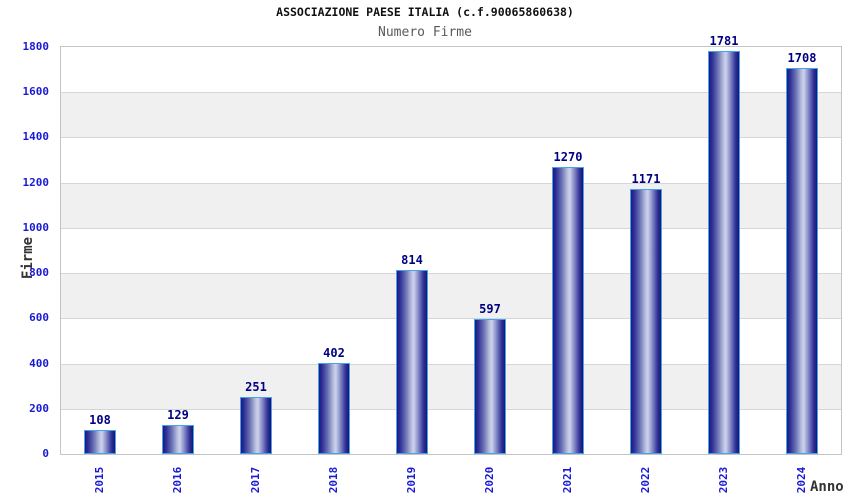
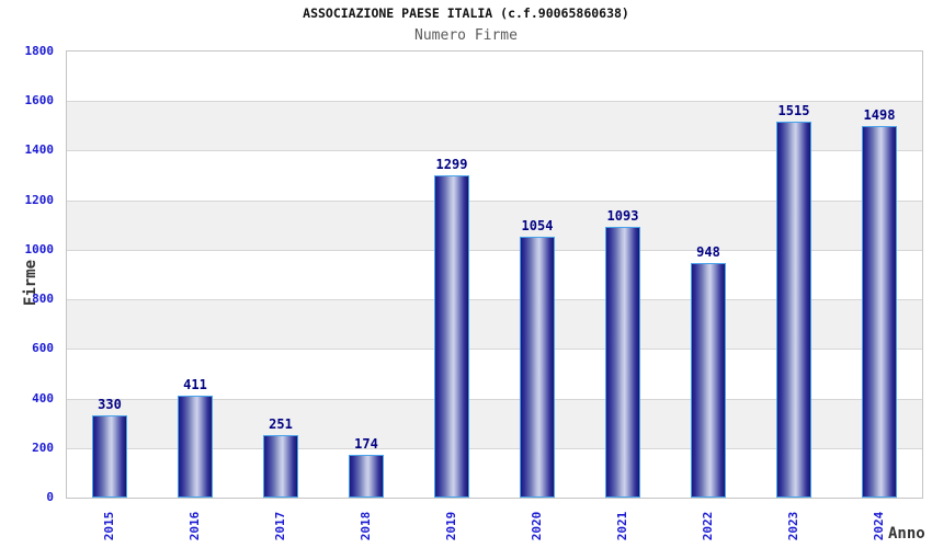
2015: 108 -> 330
2016: 129 -> 411
2018: 402 -> 174
2019: 814 -> 1299
2020: 597 -> 1054
2021: 1270 -> 1093
2022: 1171 -> 948
2023: 1781 -> 1515
2024: 1708 -> 1498
